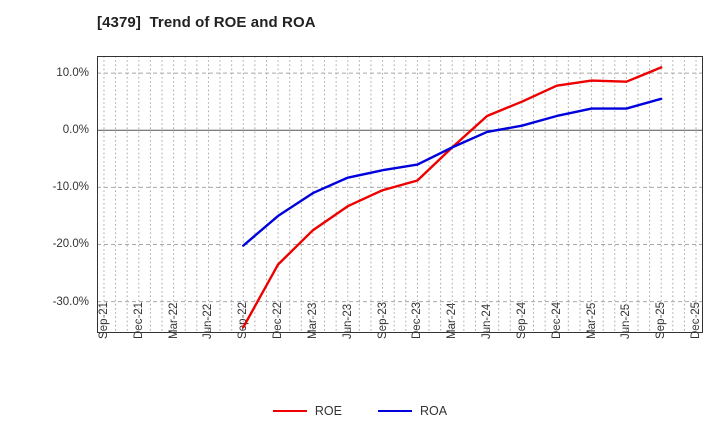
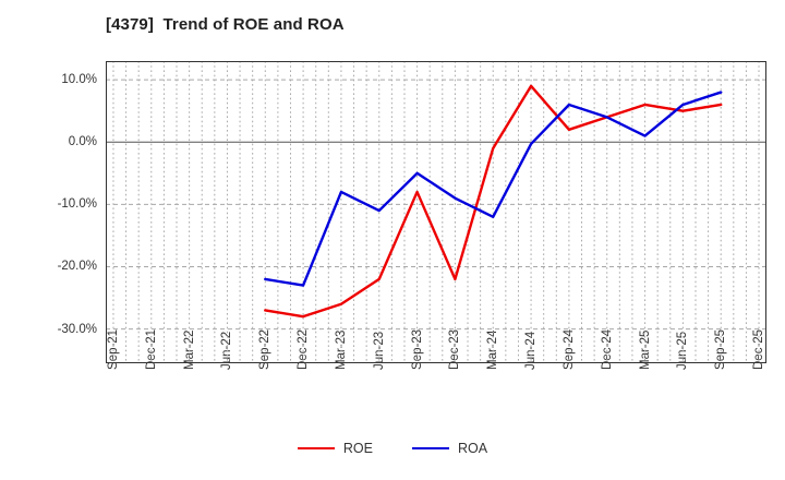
ROE/Sep-22: -34% -> -27%
ROA/Sep-22: -20% -> -22%
ROE/Dec-22: -24% -> -28%
ROA/Dec-22: -15% -> -23%
ROE/Mar-23: -18% -> -26%
ROA/Mar-23: -11% -> -8%
ROE/Jun-23: -13% -> -22%
ROA/Jun-23: -8% -> -11%
ROE/Sep-23: -10% -> -8%
ROA/Sep-23: -7% -> -5%
ROE/Dec-23: -9% -> -22%
ROA/Dec-23: -6% -> -9%
ROE/Mar-24: -3% -> -1%
ROA/Mar-24: -3% -> -12%
ROE/Jun-24: 2% -> 9%
ROE/Sep-24: 5% -> 2%
ROA/Sep-24: 1% -> 6%
ROE/Dec-24: 8% -> 4%
ROA/Dec-24: 2% -> 4%
ROE/Mar-25: 9% -> 6%
ROA/Mar-25: 4% -> 1%
ROE/Jun-25: 8% -> 5%
ROA/Jun-25: 4% -> 6%
ROE/Sep-25: 11% -> 6%
ROA/Sep-25: 6% -> 8%
